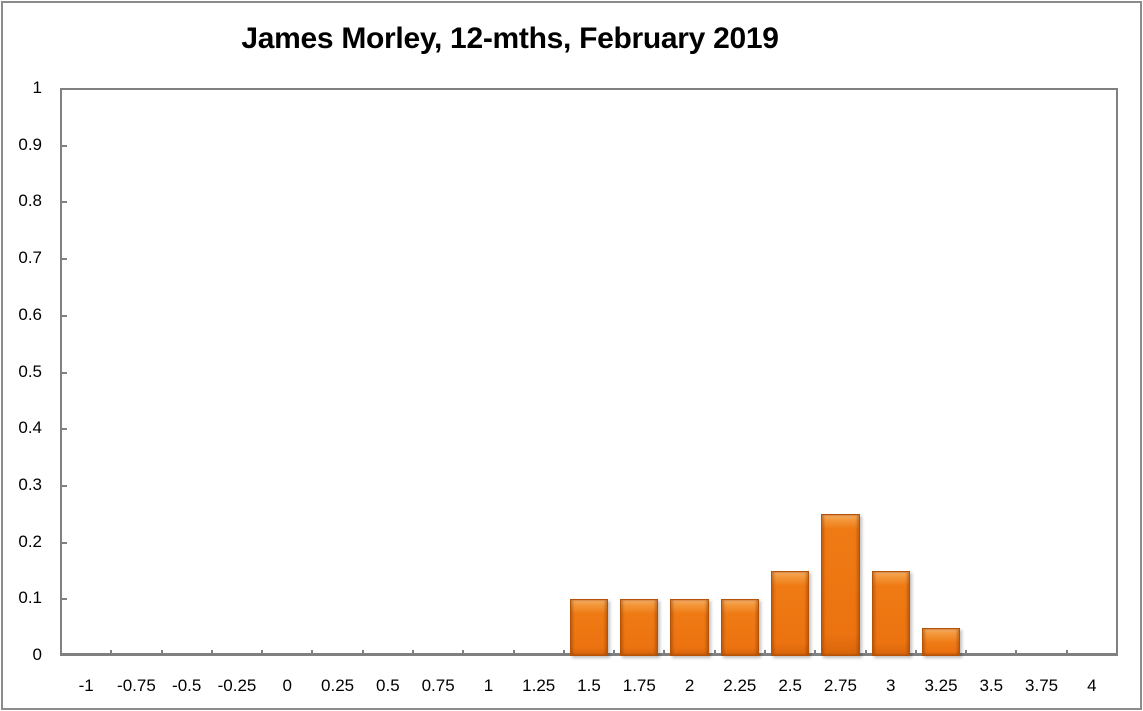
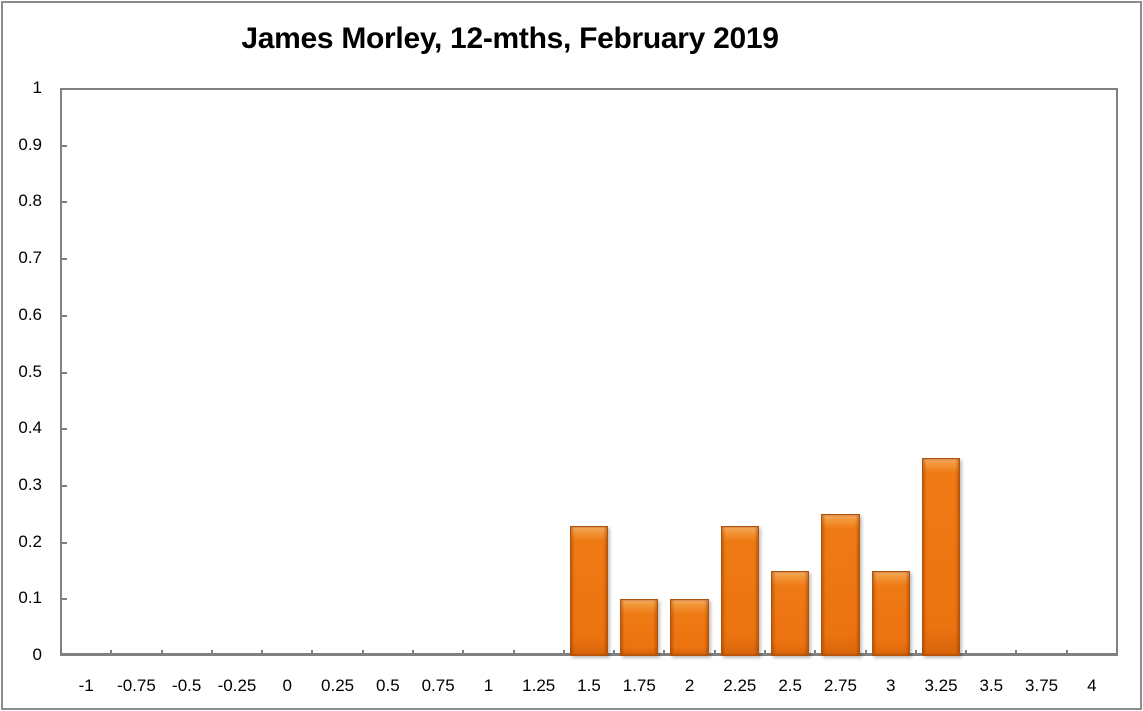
1.5: 0.10 -> 0.23
2.25: 0.10 -> 0.23
3.25: 0.05 -> 0.35
